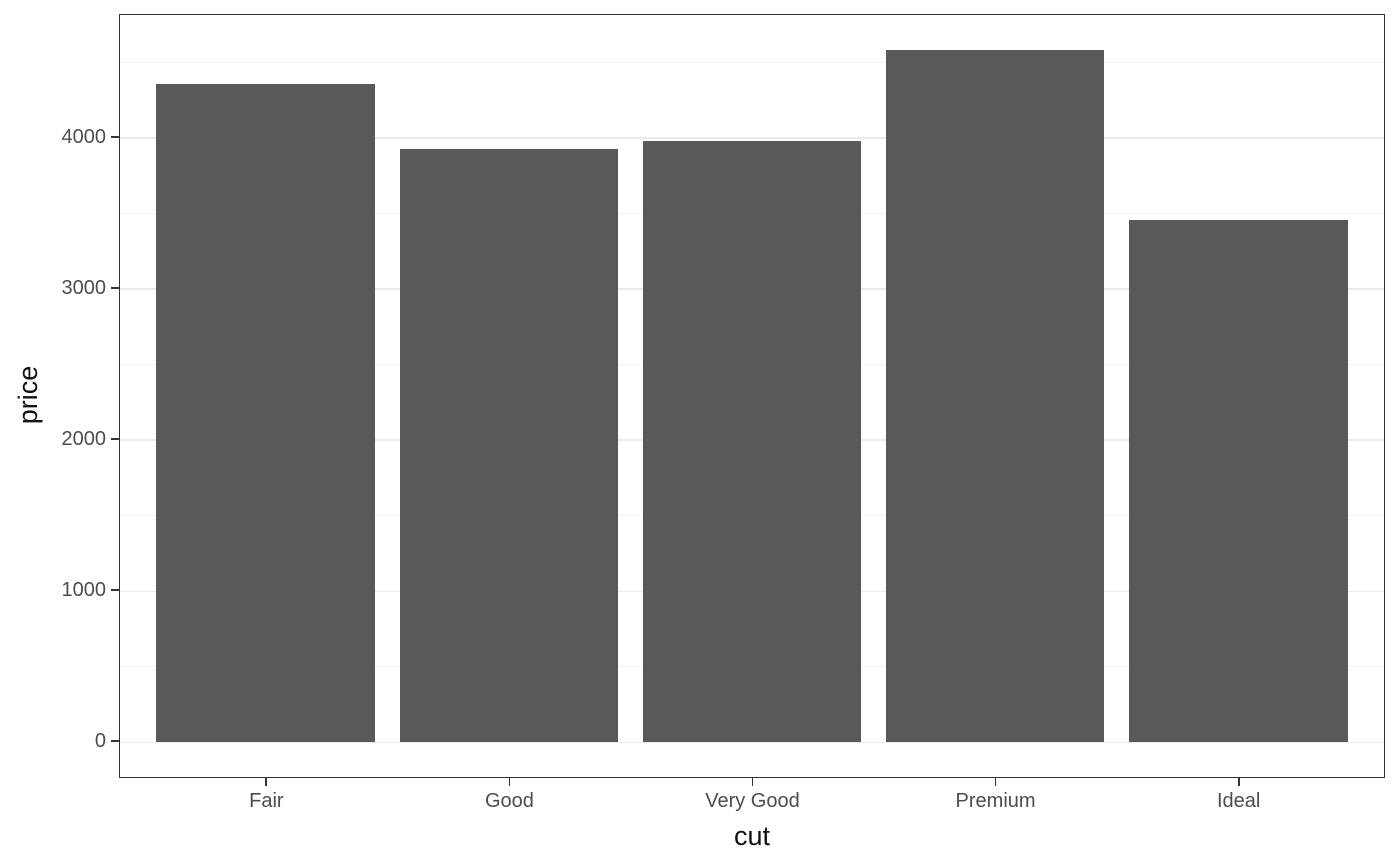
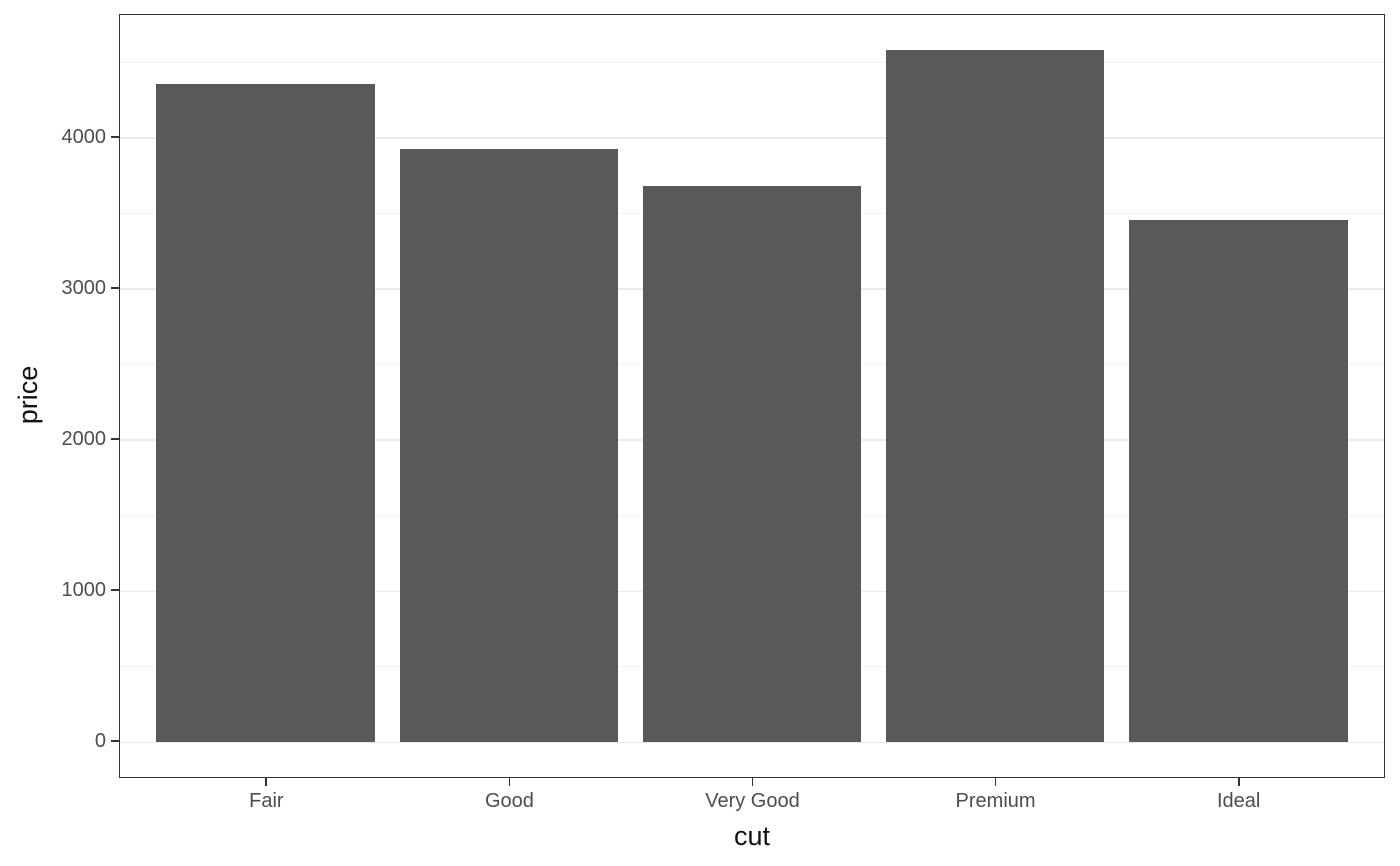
Very Good: 3980 -> 3680
